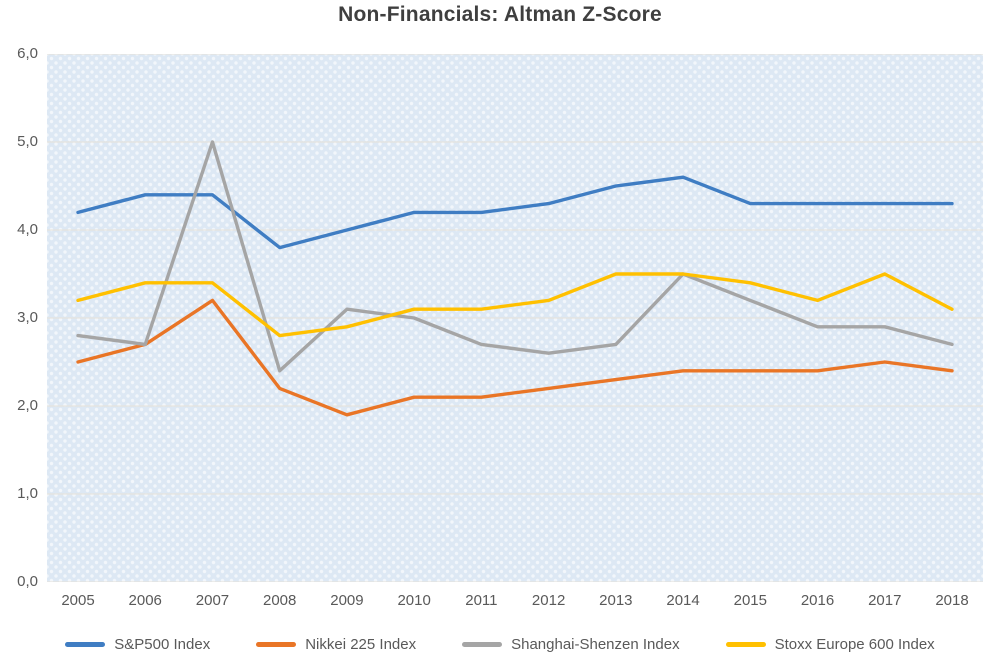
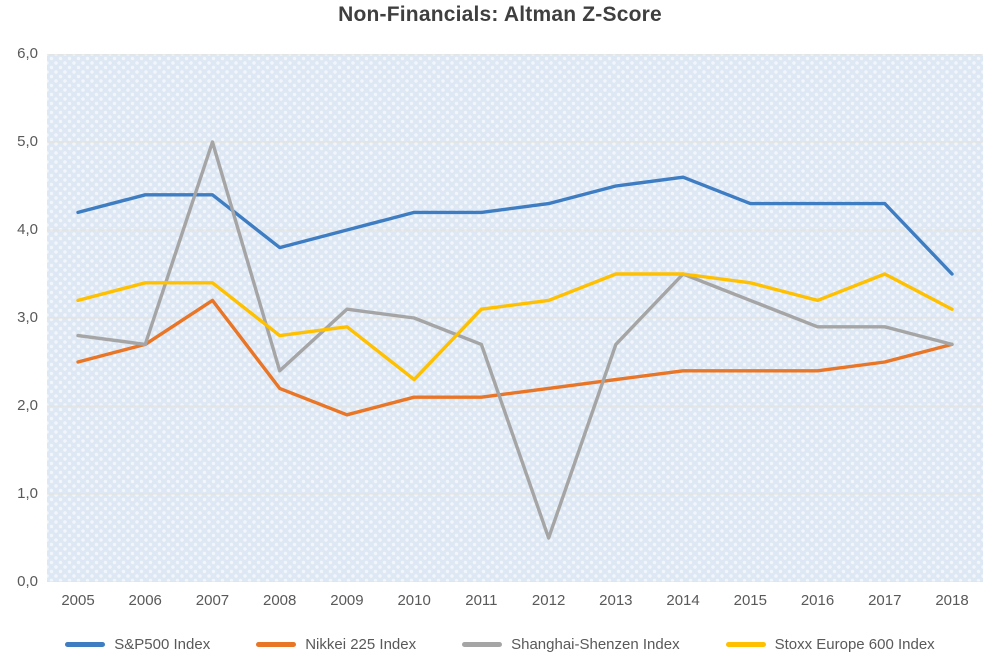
Stoxx Europe 600 Index/2010: 3,1 -> 2,3
Shanghai-Shenzen Index/2012: 2,6 -> 0,5
S&P500 Index/2018: 4,3 -> 3,5
Nikkei 225 Index/2018: 2,4 -> 2,7
